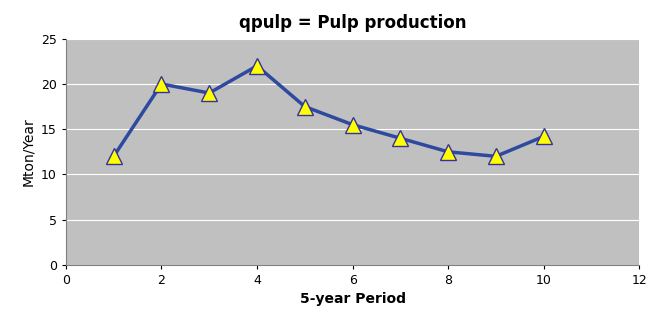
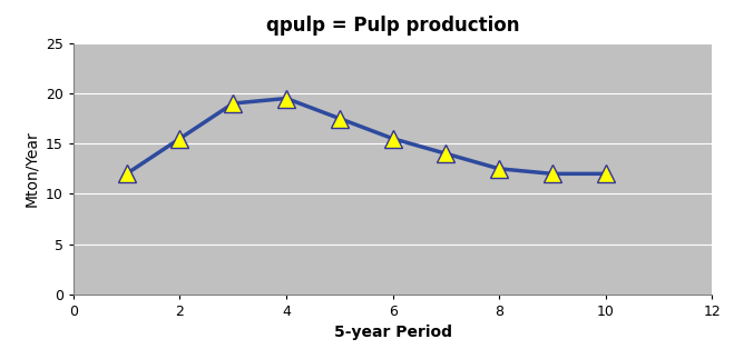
2: 20.0 -> 15.5
4: 22.0 -> 19.5
10: 14.2 -> 12.0
